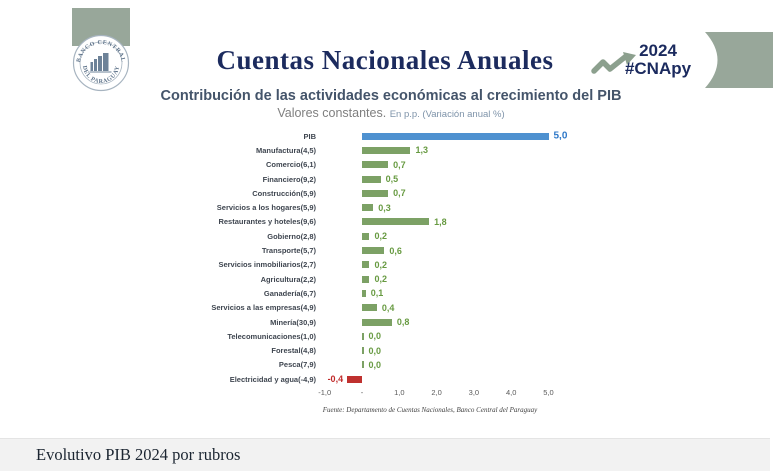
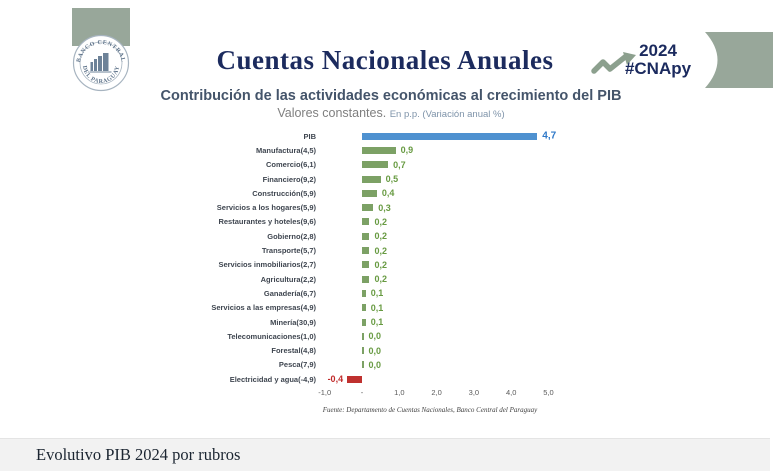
PIB: 5,0 -> 4,7
Manufactura(4,5): 1,3 -> 0,9
Construcción(5,9): 0,7 -> 0,4
Restaurantes y hoteles(9,6): 1,8 -> 0,2
Transporte(5,7): 0,6 -> 0,2
Servicios a las empresas(4,9): 0,4 -> 0,1
Minería(30,9): 0,8 -> 0,1
